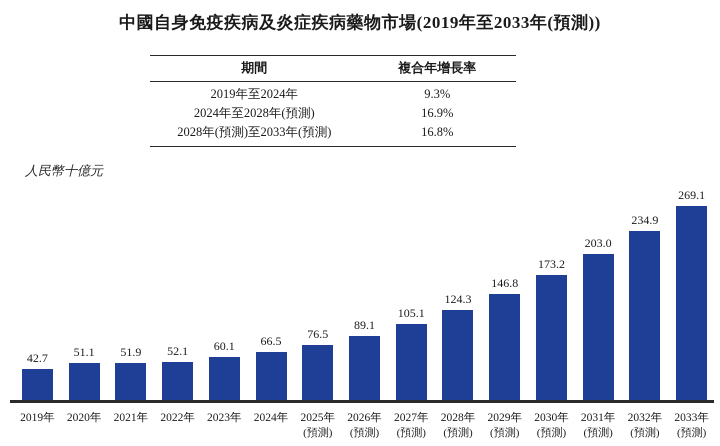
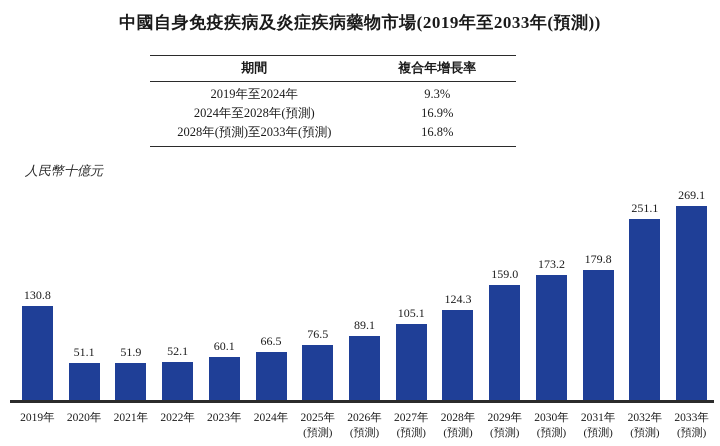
2019年: 42.7 -> 130.8
2029年: 146.8 -> 159.0
2031年: 203.0 -> 179.8
2032年: 234.9 -> 251.1
